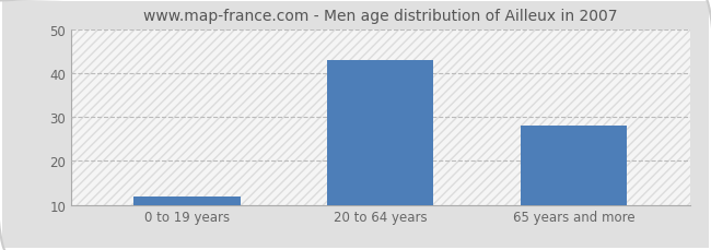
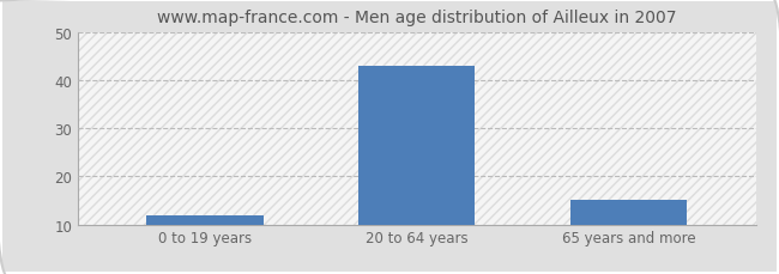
65 years and more: 28 -> 15
